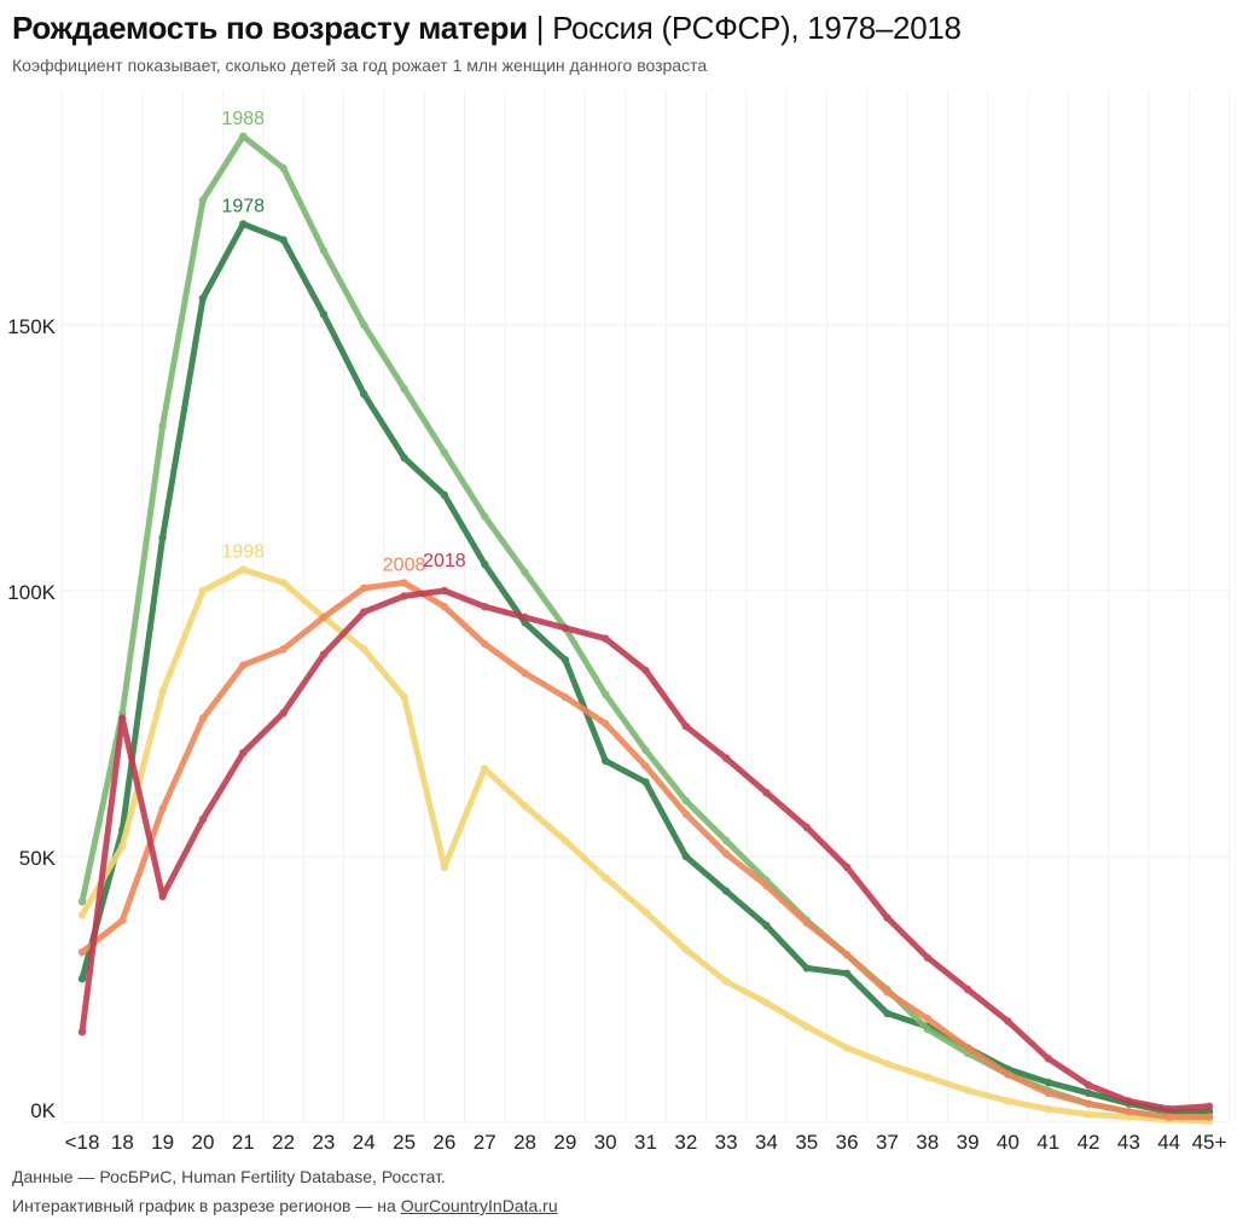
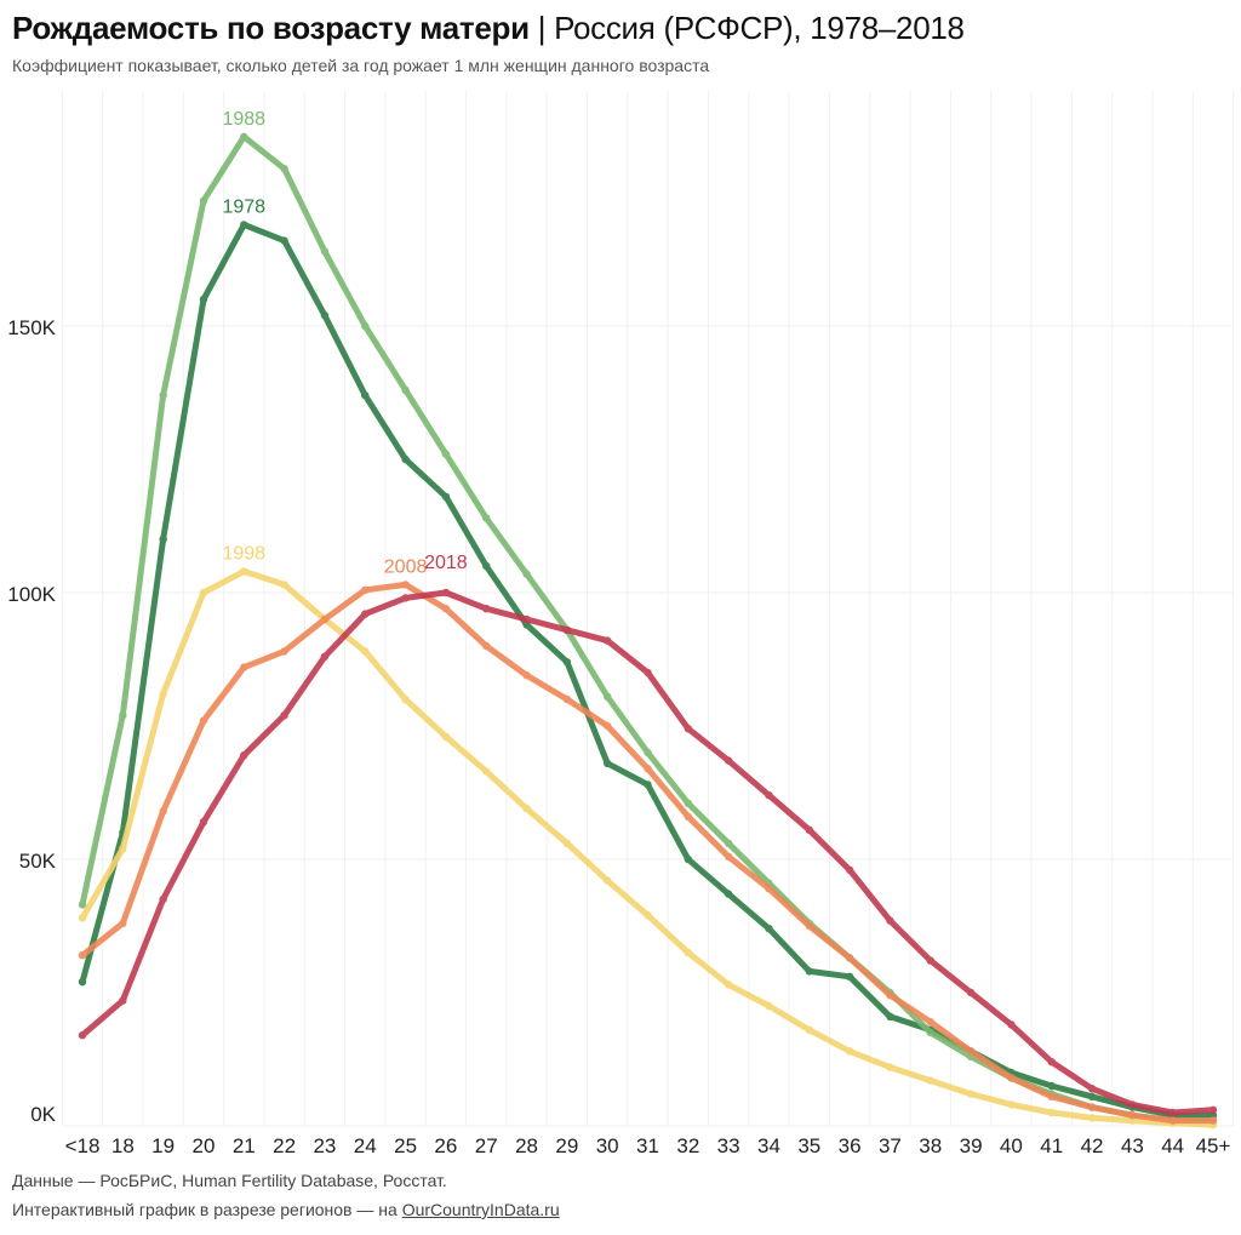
2018/18: 76K -> 24K
1988/19: 131K -> 137K
1998/26: 48K -> 73K
